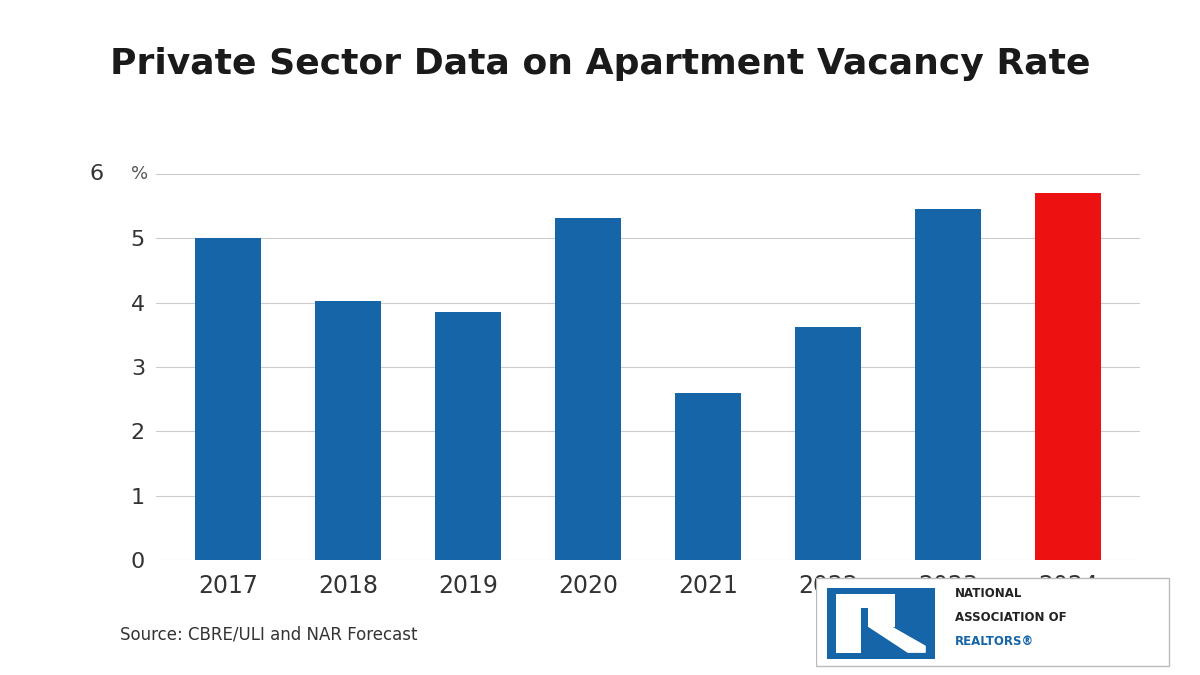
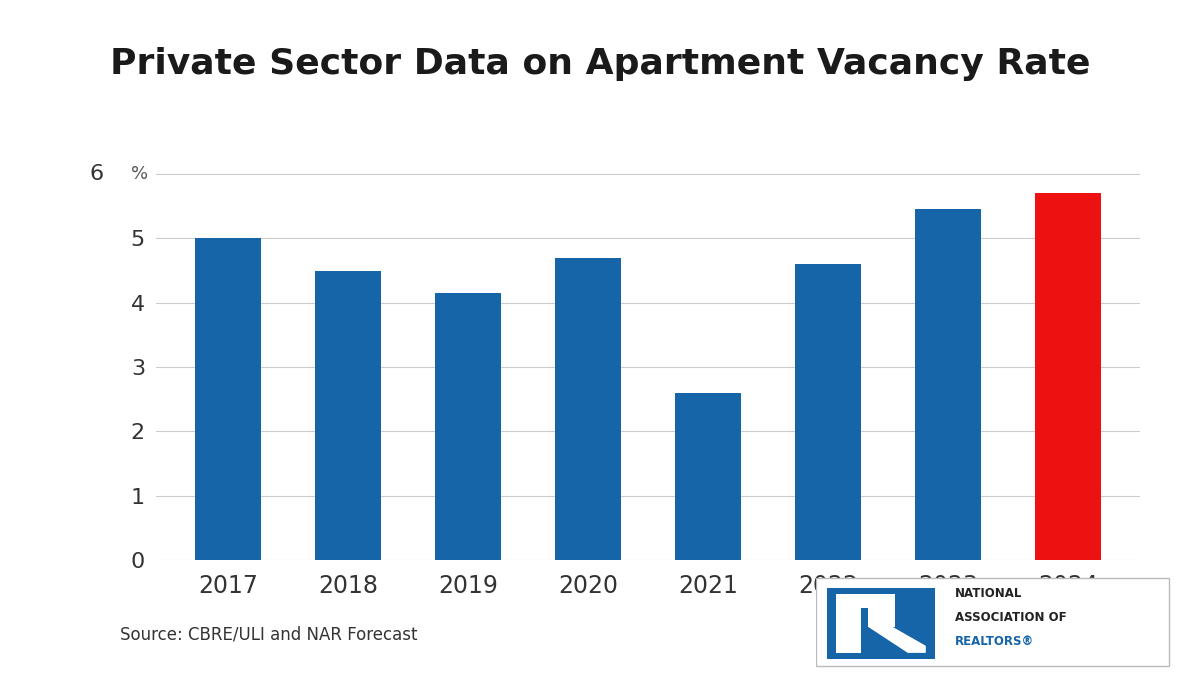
2018: 4.02 -> 4.50
2019: 3.86 -> 4.15
2020: 5.32 -> 4.70
2022: 3.62 -> 4.60
